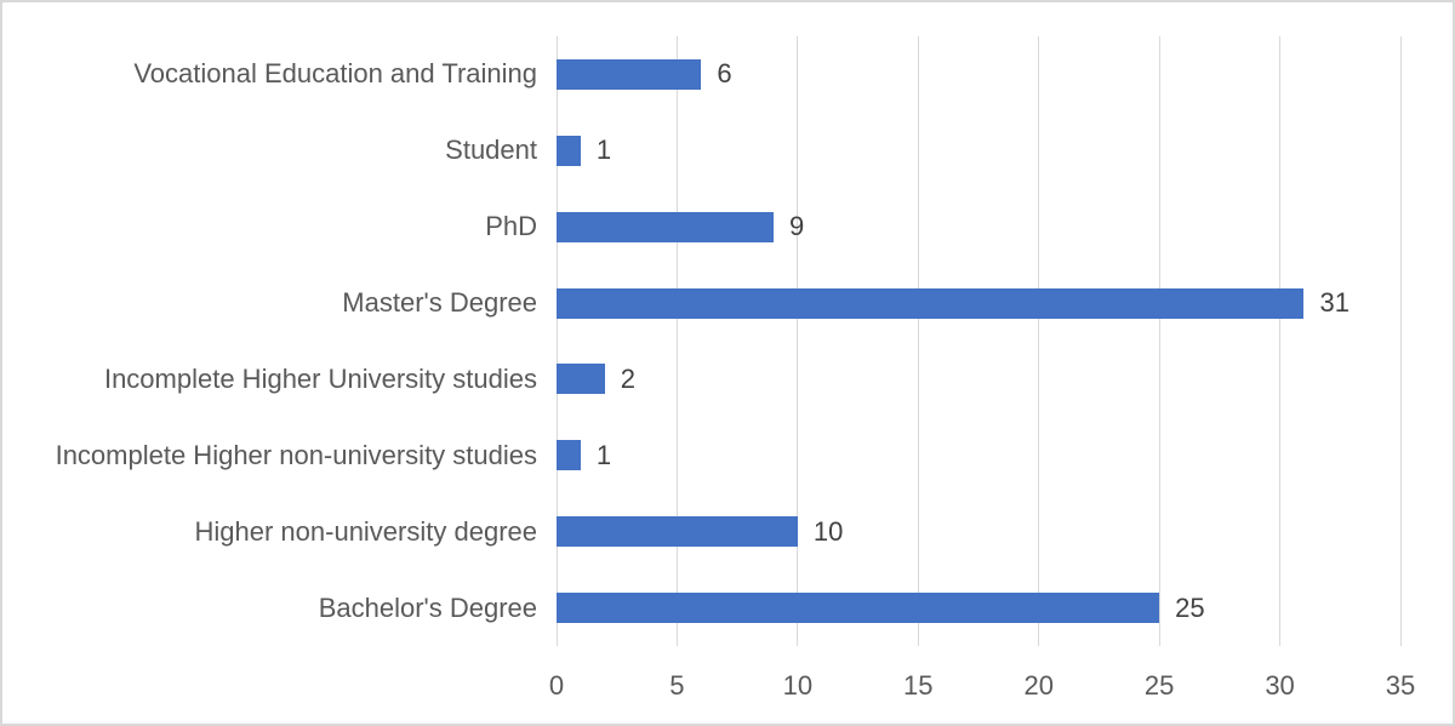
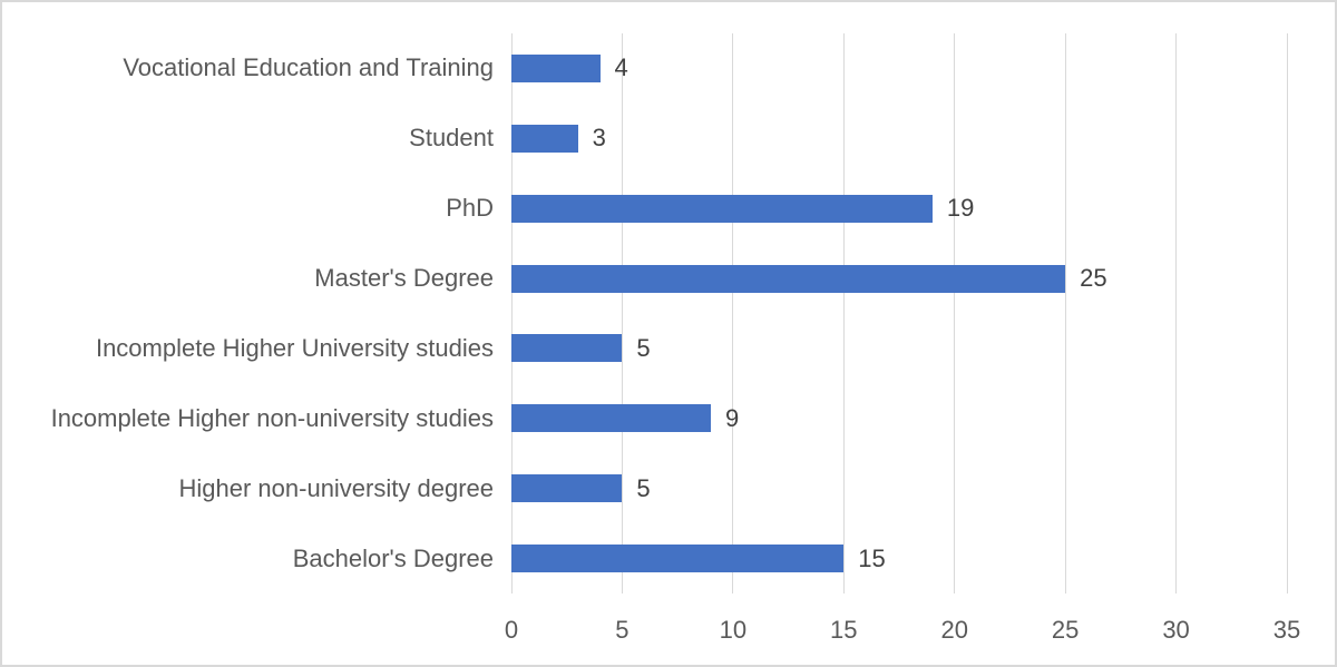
Vocational Education and Training: 6 -> 4
Student: 1 -> 3
PhD: 9 -> 19
Master's Degree: 31 -> 25
Incomplete Higher University studies: 2 -> 5
Incomplete Higher non-university studies: 1 -> 9
Higher non-university degree: 10 -> 5
Bachelor's Degree: 25 -> 15
